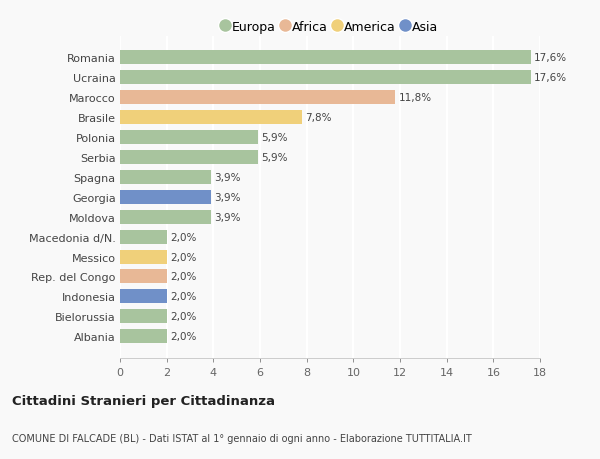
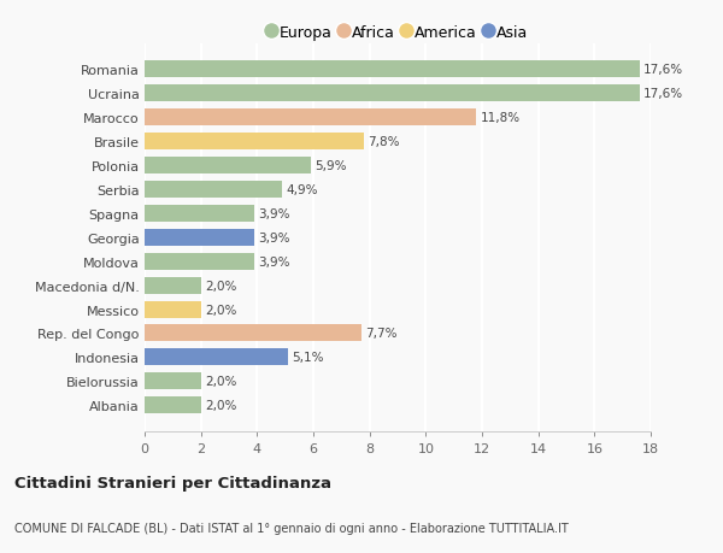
Serbia: 5,9% -> 4,9%
Rep. del Congo: 2,0% -> 7,7%
Indonesia: 2,0% -> 5,1%
